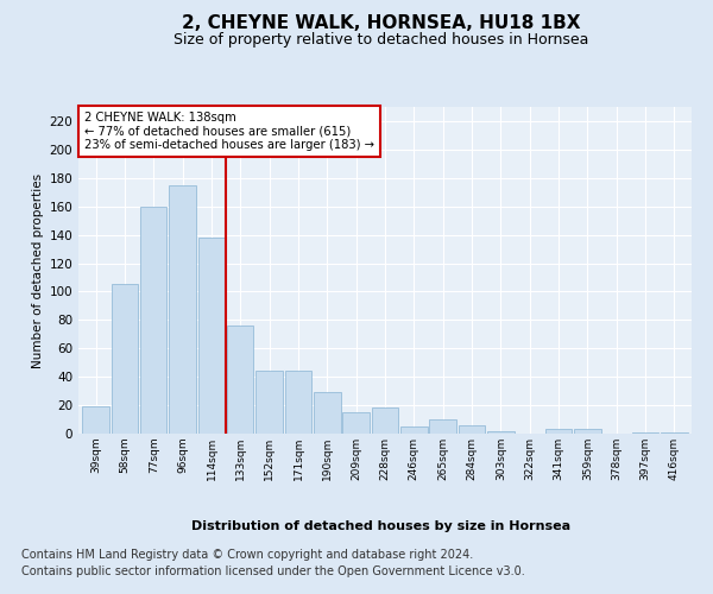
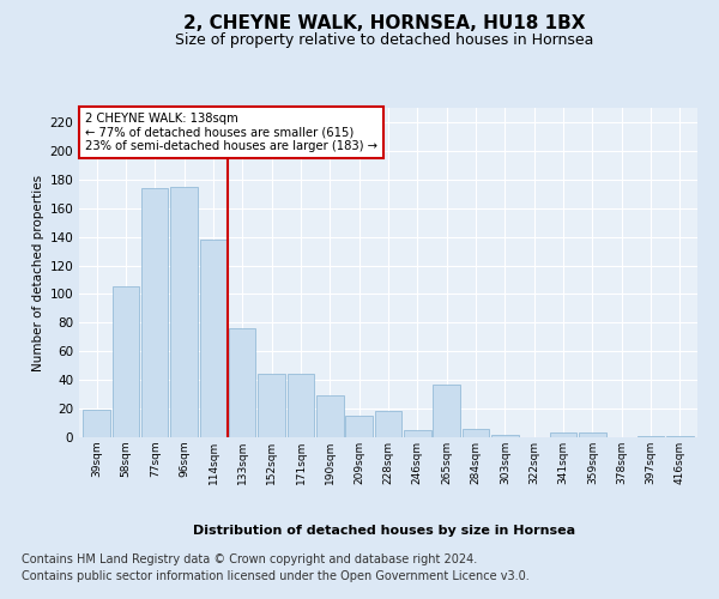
77sqm: 160 -> 174
265sqm: 10 -> 37
